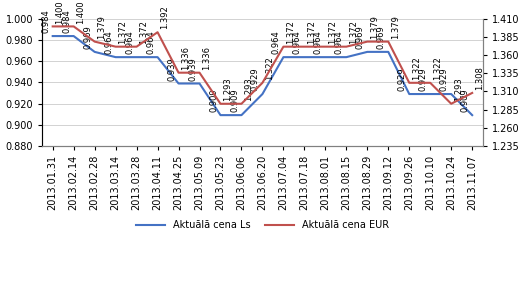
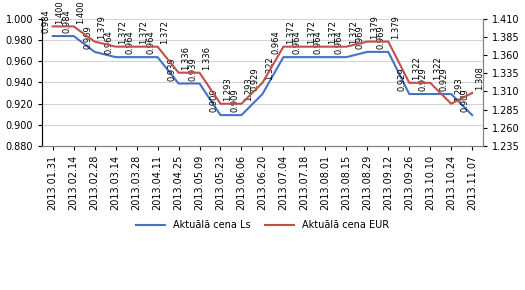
Aktuālā cena EUR/2013.04.11: 1.392 -> 1.372
